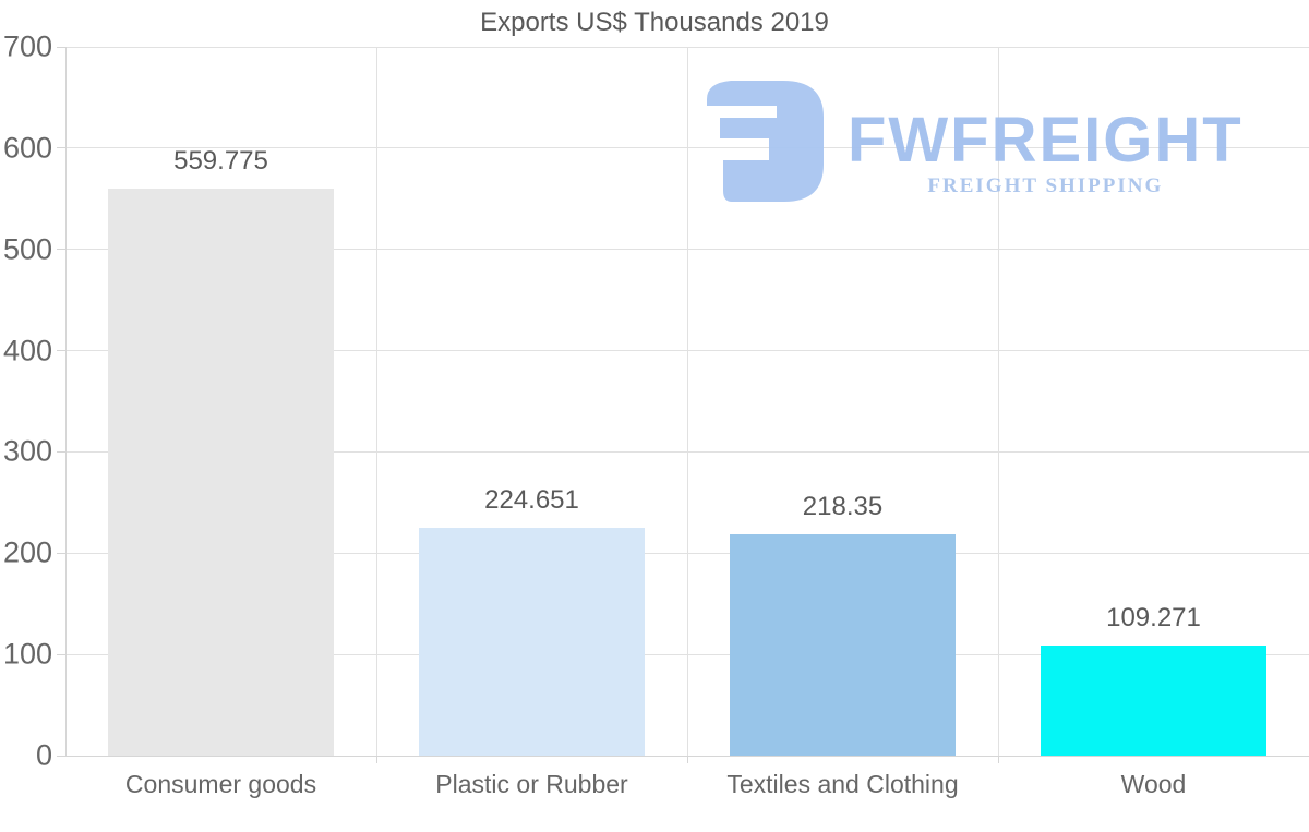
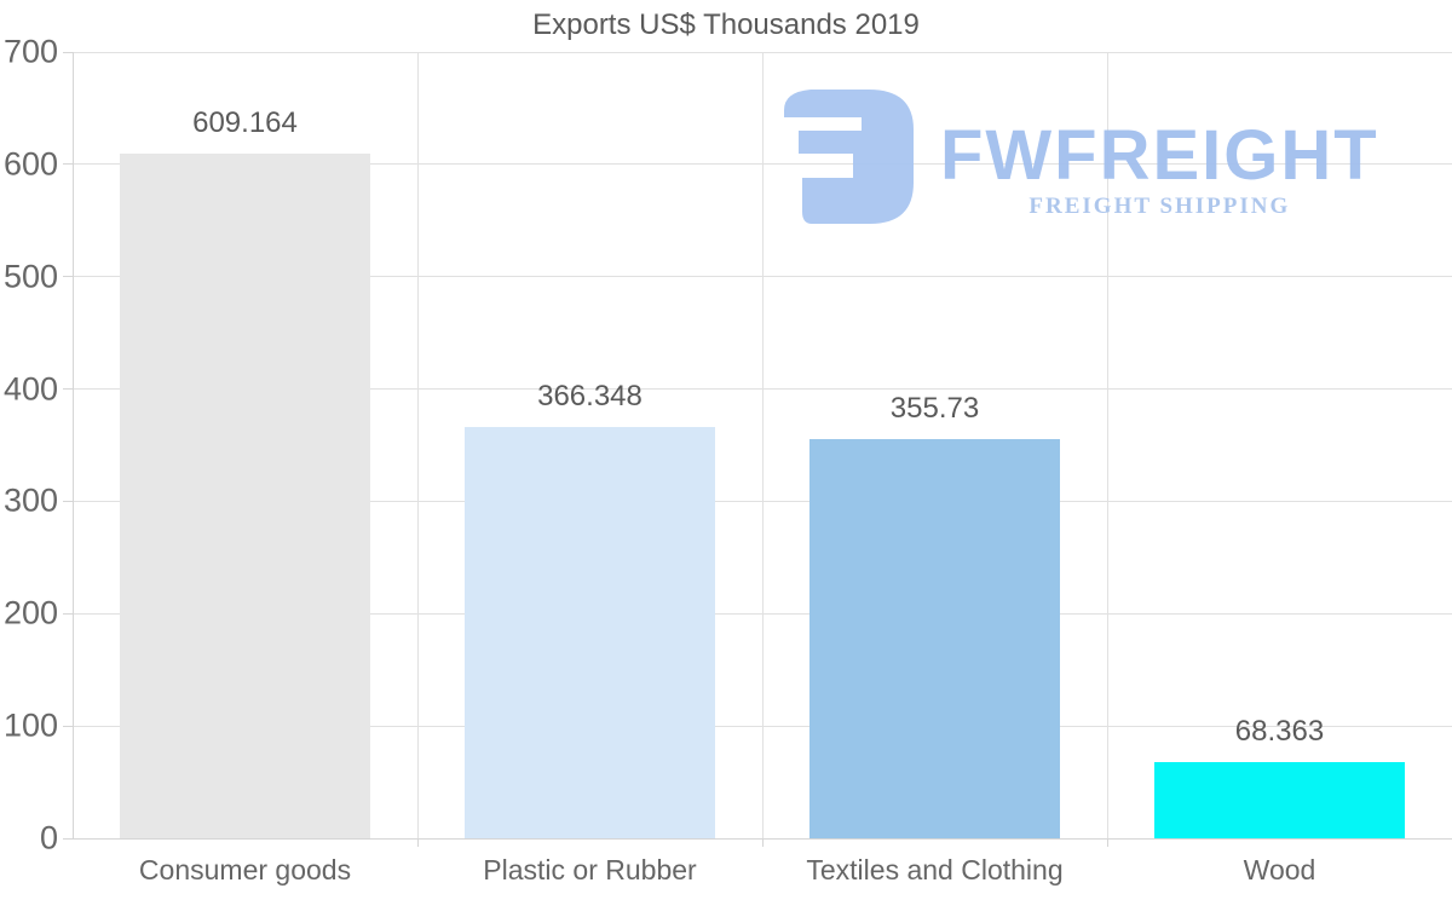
Consumer goods: 559.775 -> 609.164
Plastic or Rubber: 224.651 -> 366.348
Textiles and Clothing: 218.35 -> 355.73
Wood: 109.271 -> 68.363
